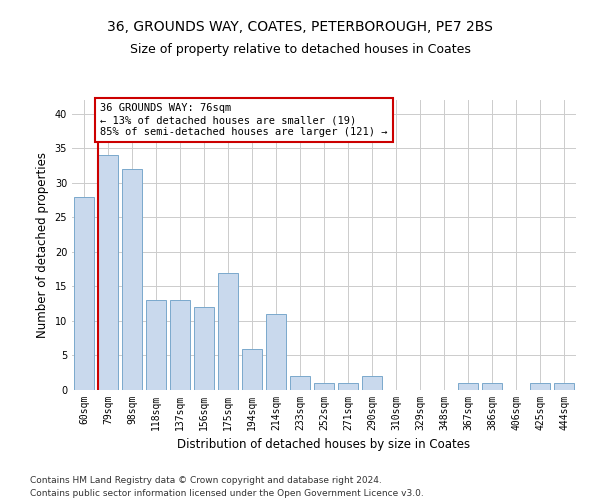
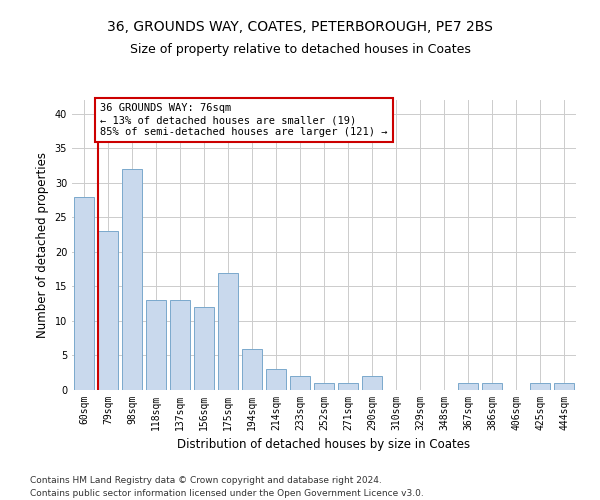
79sqm: 34 -> 23
214sqm: 11 -> 3
